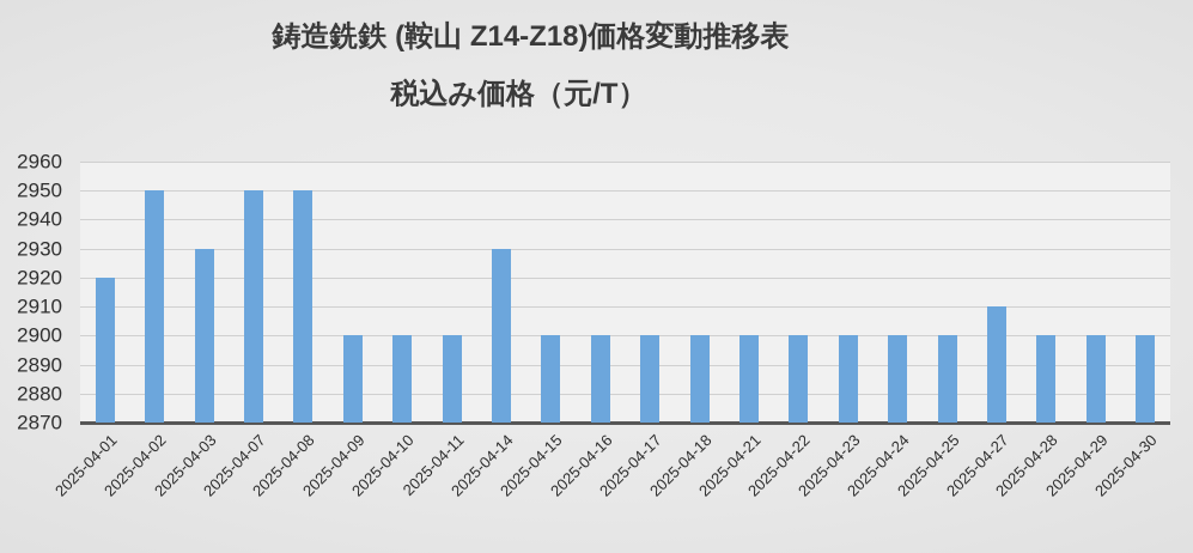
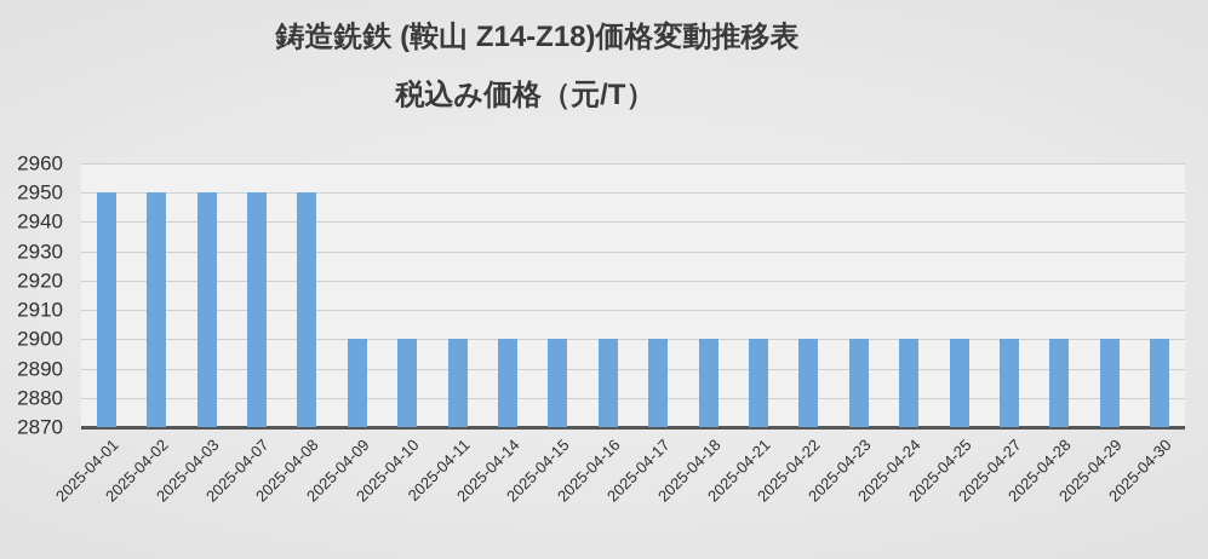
2025-04-01: 2920 -> 2950
2025-04-03: 2930 -> 2950
2025-04-14: 2930 -> 2900
2025-04-27: 2910 -> 2900
